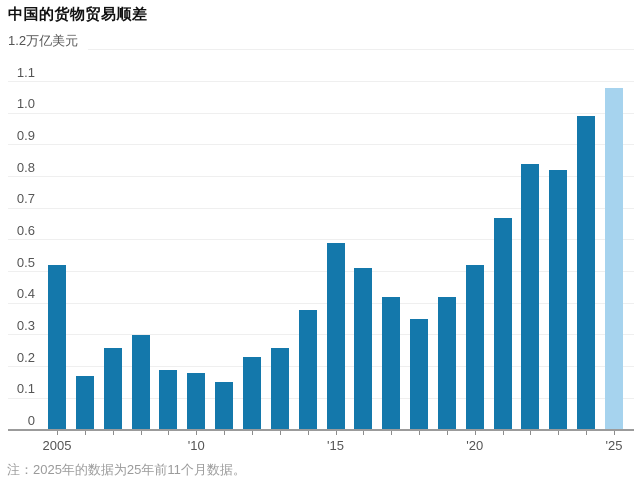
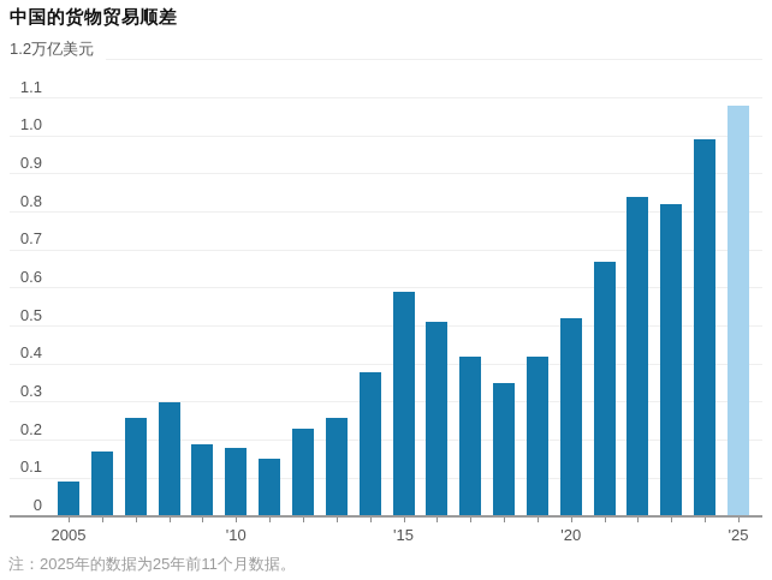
2005: 0.52 -> 0.09
